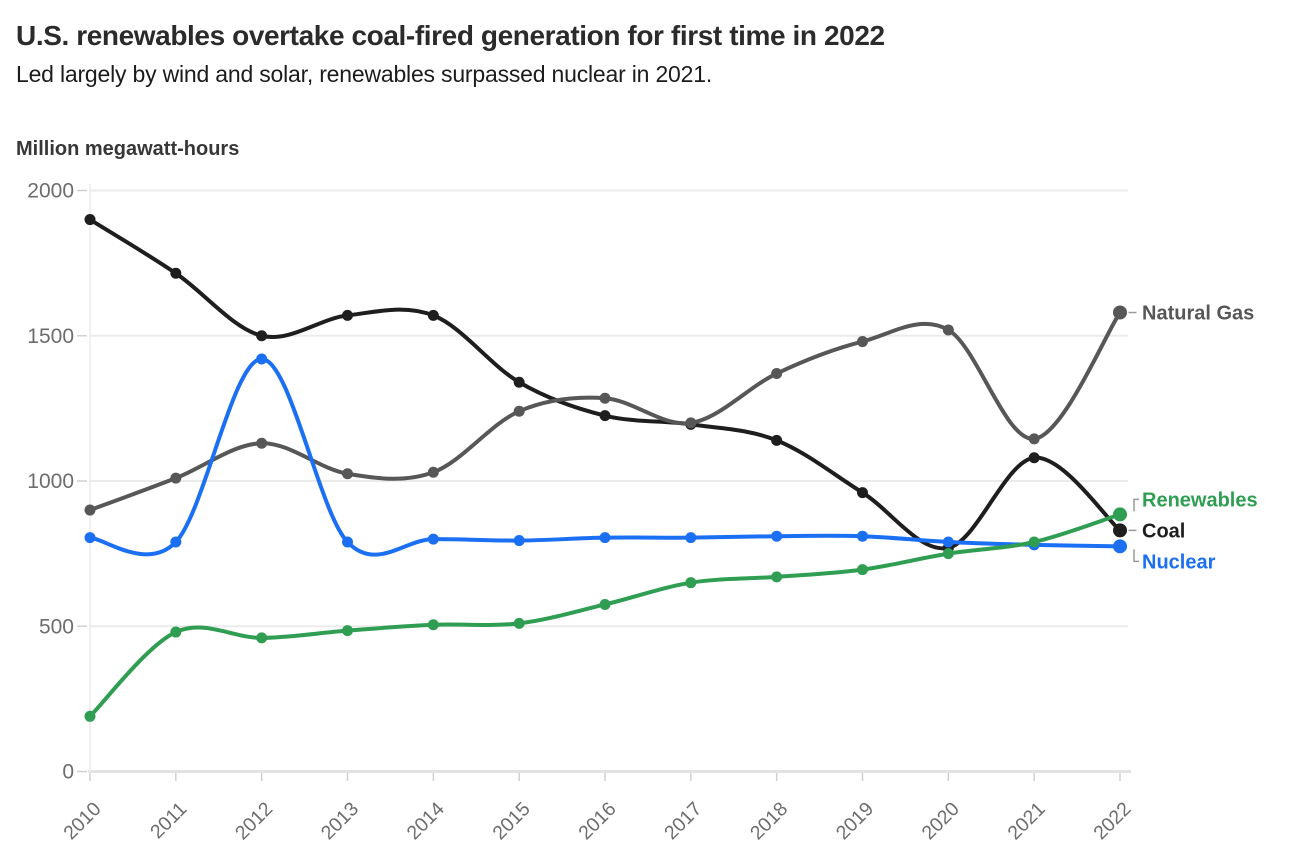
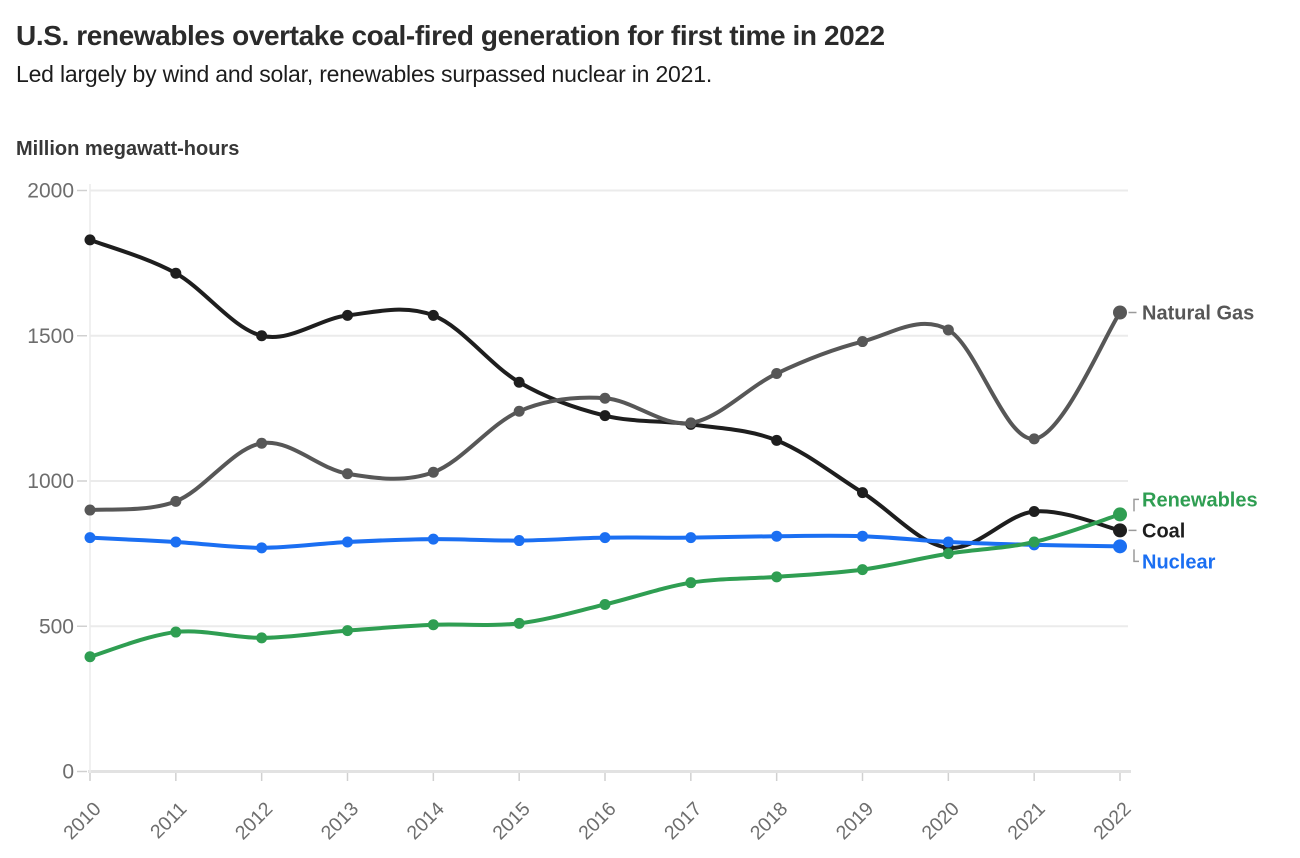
Coal/2010: 1900 -> 1830
Renewables/2010: 190 -> 400
Natural Gas/2011: 1010 -> 930
Nuclear/2012: 1420 -> 770
Coal/2021: 1080 -> 900
